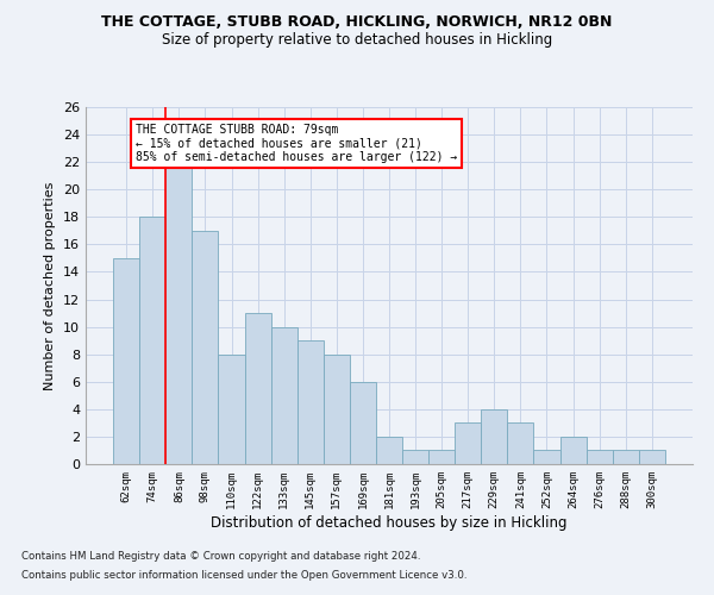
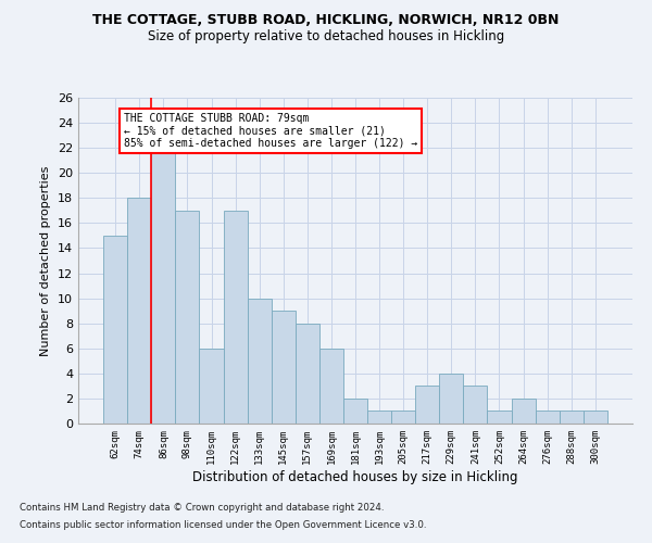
110sqm: 8 -> 6
122sqm: 11 -> 17
